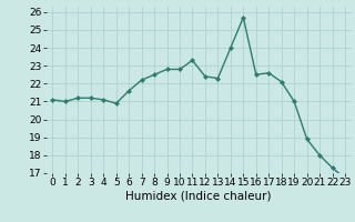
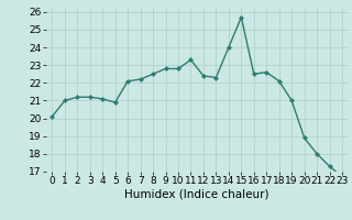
0: 21.1 -> 20.1
6: 21.6 -> 22.1
